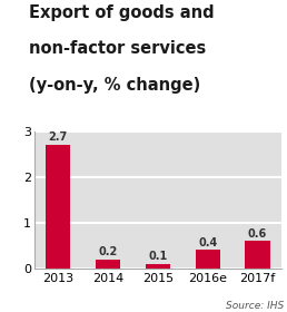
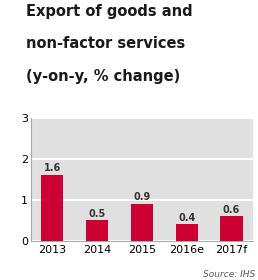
2013: 2.7 -> 1.6
2014: 0.2 -> 0.5
2015: 0.1 -> 0.9
